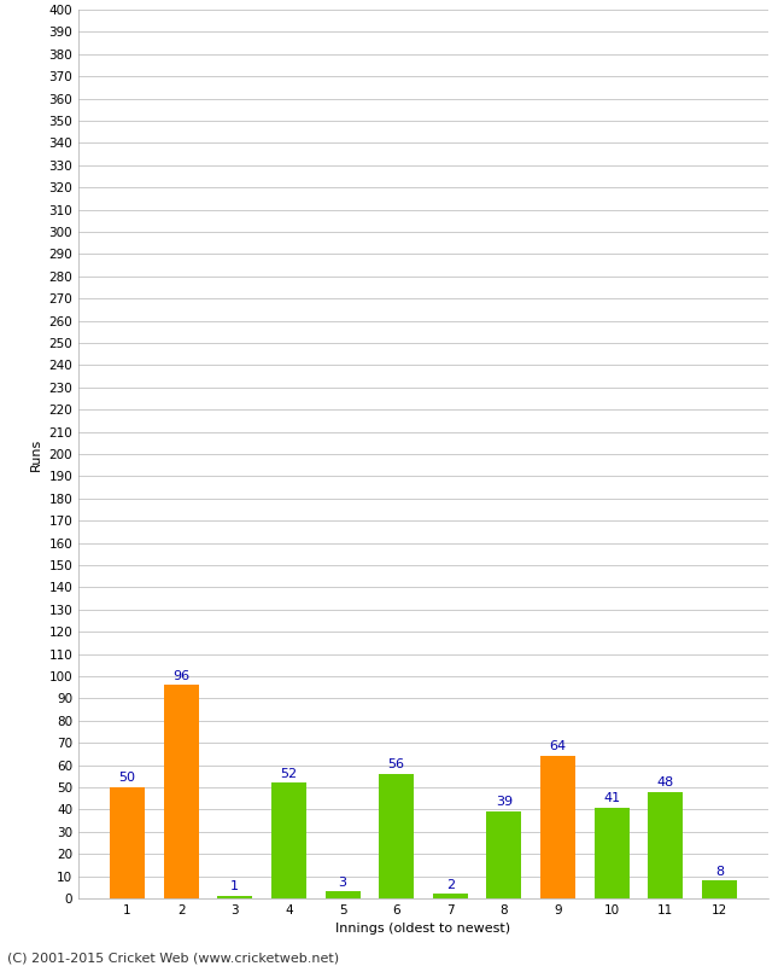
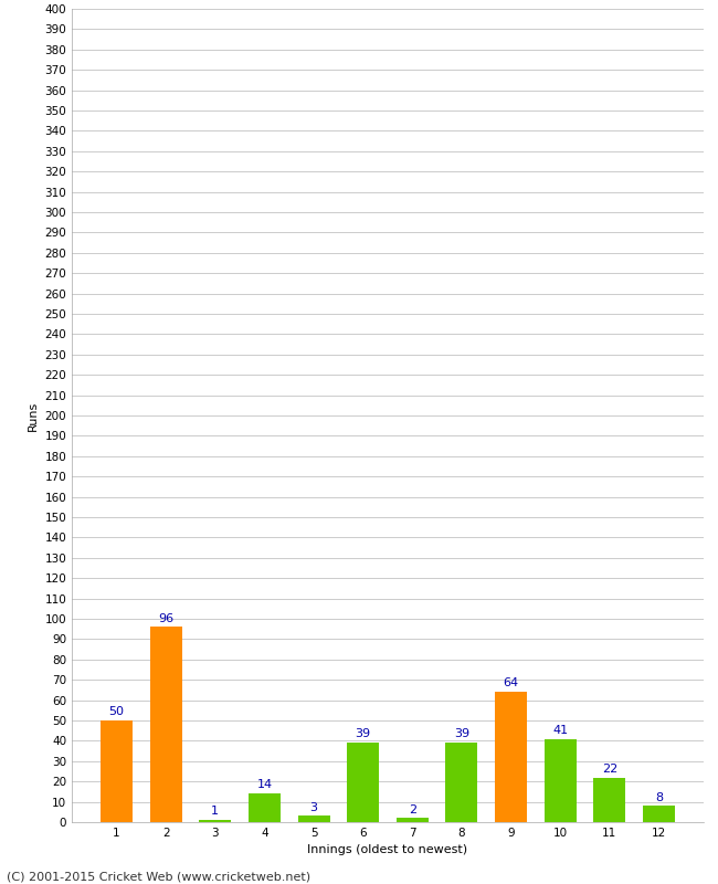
4: 52 -> 14
6: 56 -> 39
11: 48 -> 22
